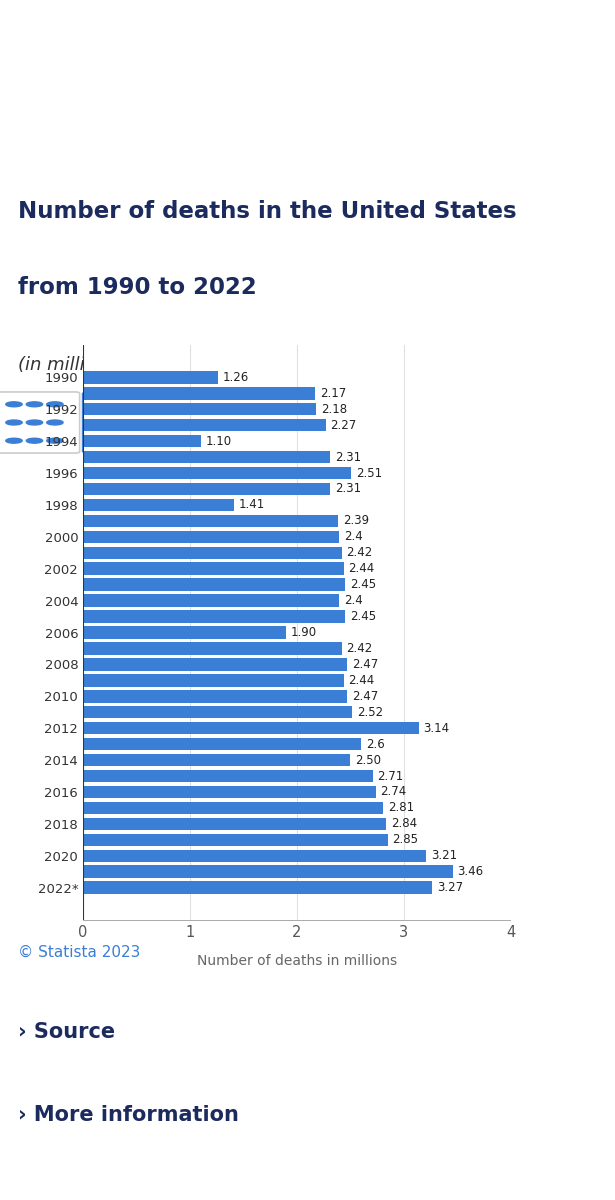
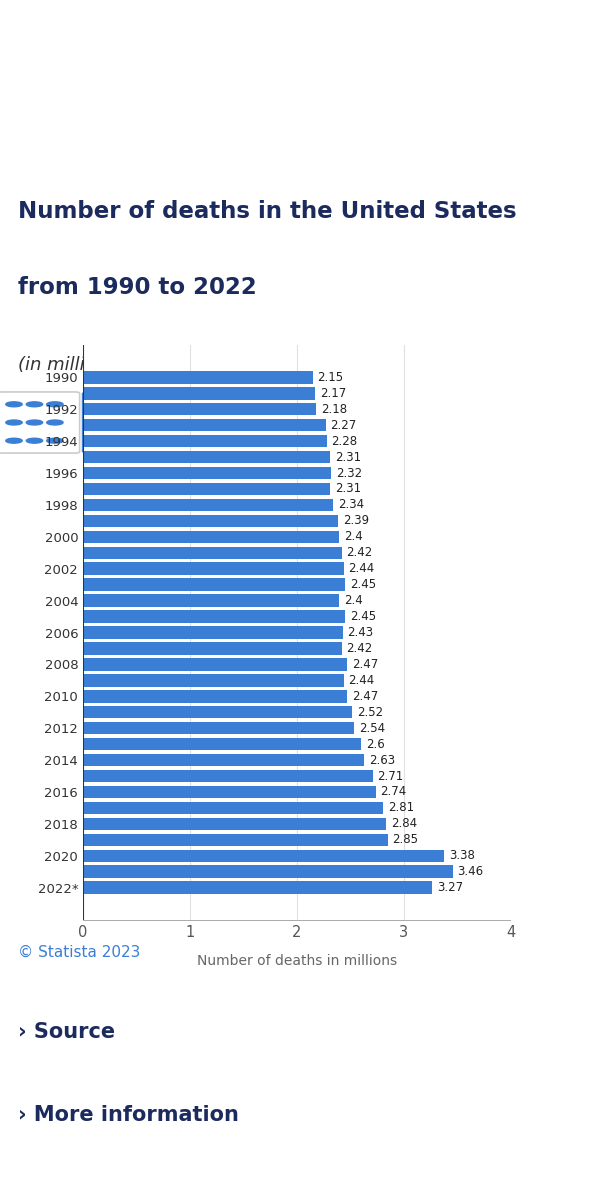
1990: 1.26 -> 2.15
1994: 1.10 -> 2.28
1996: 2.51 -> 2.32
1998: 1.41 -> 2.34
2006: 1.90 -> 2.43
2012: 3.14 -> 2.54
2014: 2.50 -> 2.63
2020: 3.21 -> 3.38
